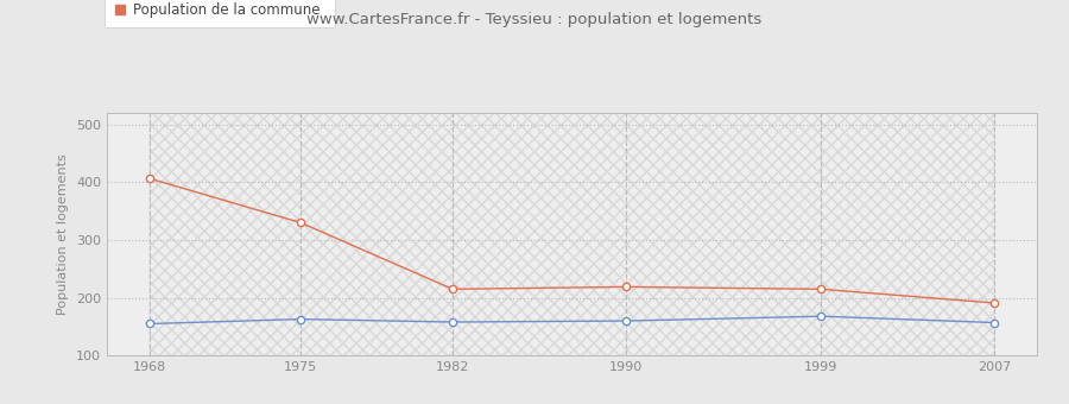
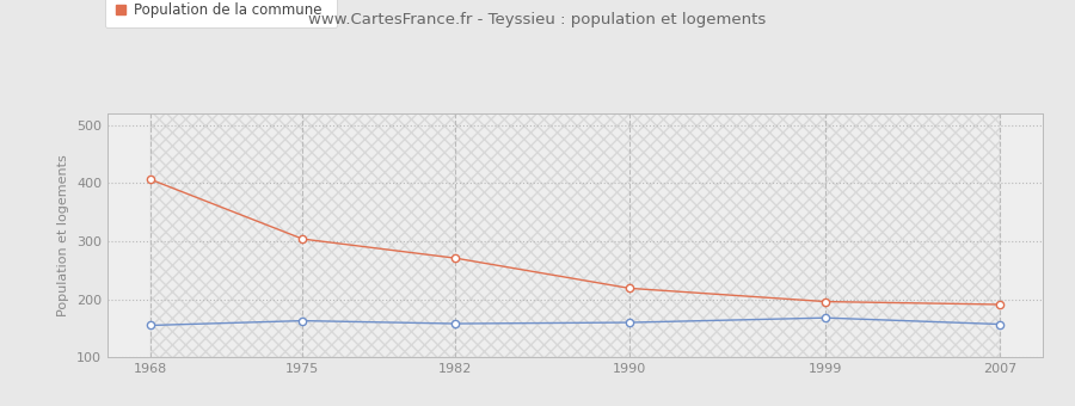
Population de la commune/1975: 330 -> 304
Population de la commune/1982: 215 -> 271
Population de la commune/1999: 215 -> 196
